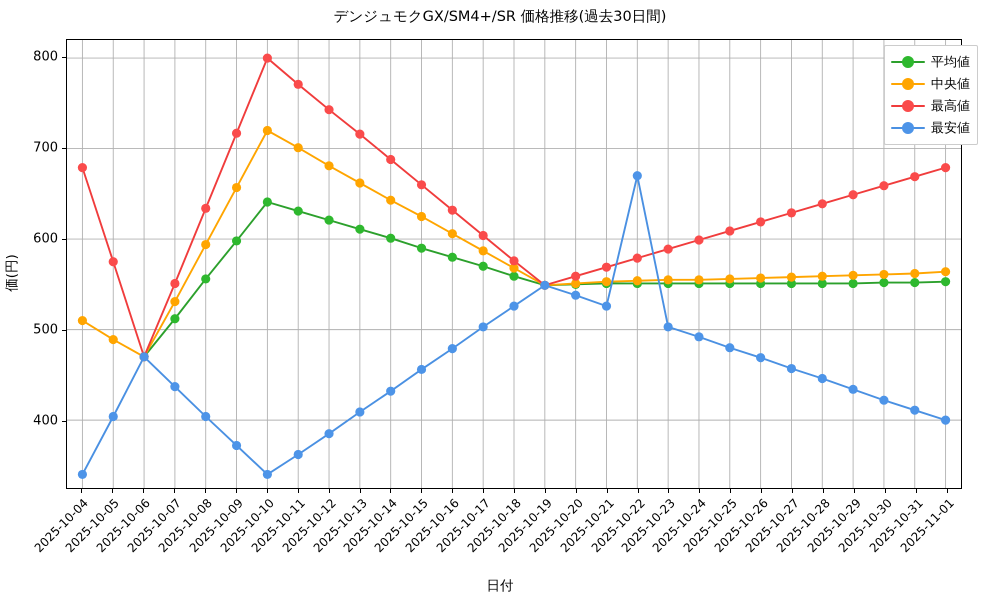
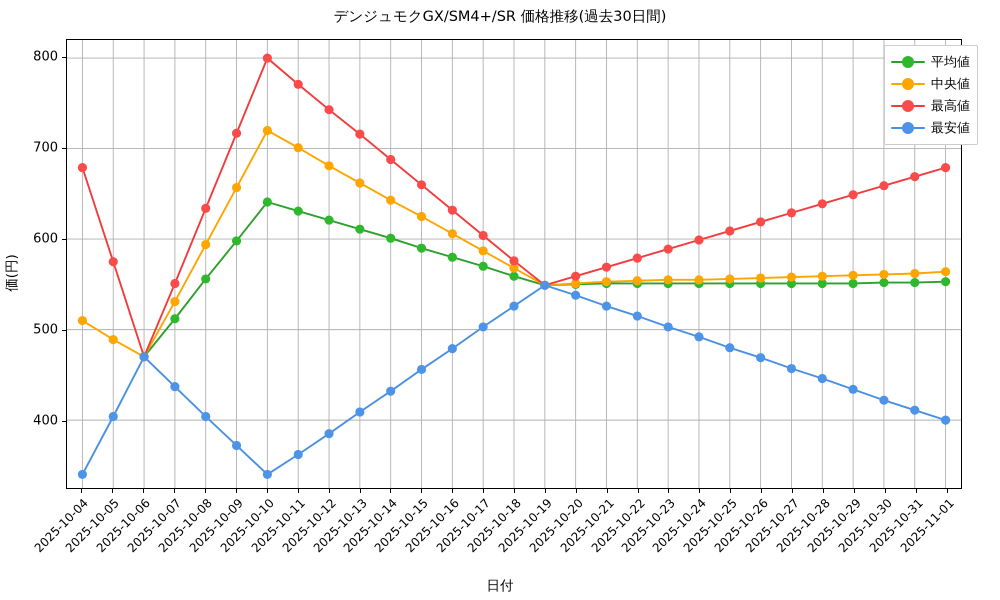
最安値/2025-10-22: 670 -> 520
